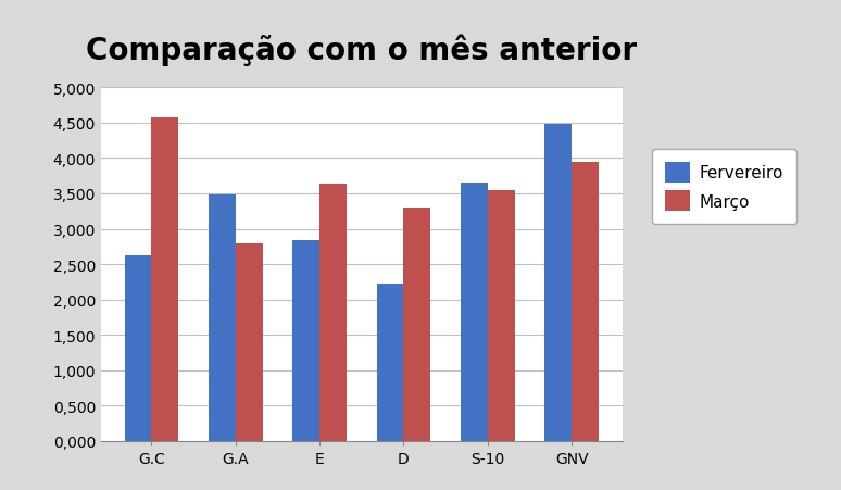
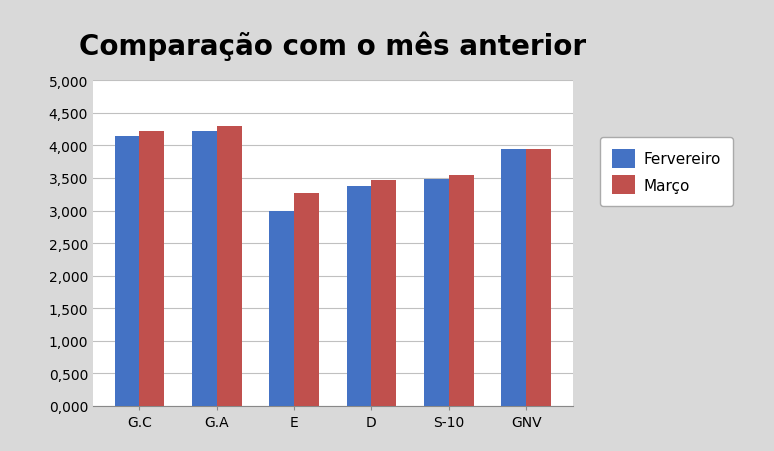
Fervereiro/G.C: 2,62 -> 4,15
Março/G.C: 4,58 -> 4,22
Fervereiro/G.A: 3,48 -> 4,22
Março/G.A: 2,80 -> 4,30
Fervereiro/E: 2,84 -> 3,00
Março/E: 3,64 -> 3,27
Fervereiro/D: 2,22 -> 3,38
Março/D: 3,30 -> 3,47
Fervereiro/S-10: 3,66 -> 3,48
Fervereiro/GNV: 4,48 -> 3,95
